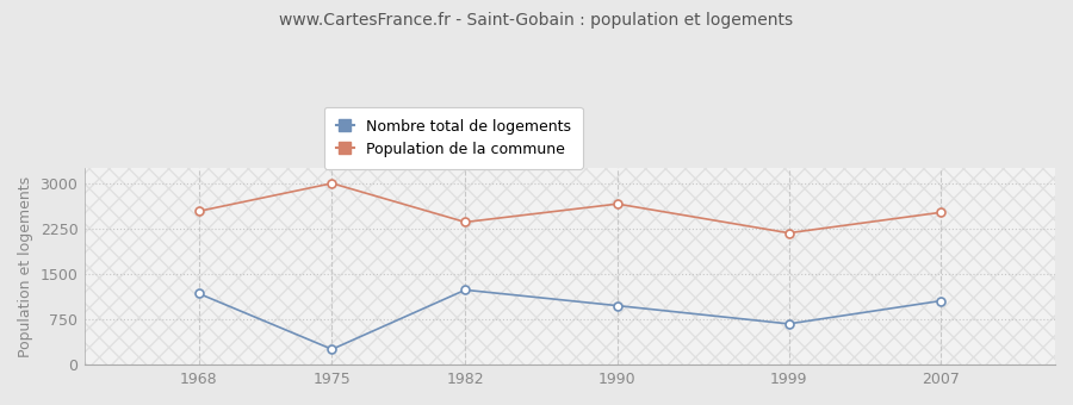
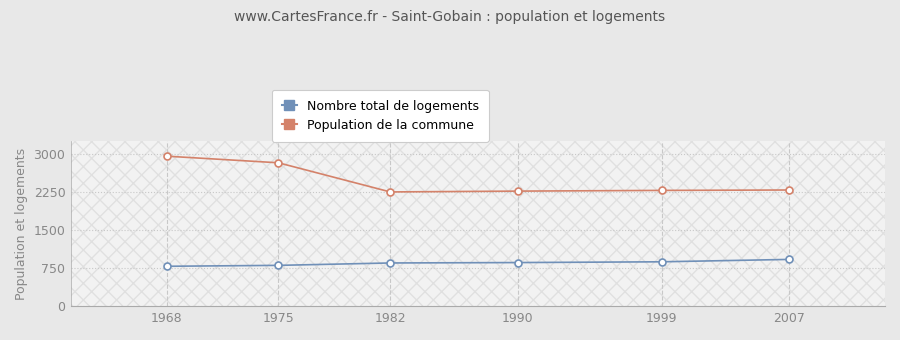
Nombre total de logements/1968: 1180 -> 790
Population de la commune/1968: 2540 -> 2960
Nombre total de logements/1975: 260 -> 810
Population de la commune/1975: 3000 -> 2820
Nombre total de logements/1982: 1240 -> 860
Population de la commune/1982: 2360 -> 2250
Nombre total de logements/1990: 980 -> 860
Population de la commune/1990: 2660 -> 2270
Nombre total de logements/1999: 680 -> 880
Population de la commune/1999: 2180 -> 2280
Nombre total de logements/2007: 1060 -> 920
Population de la commune/2007: 2520 -> 2290
